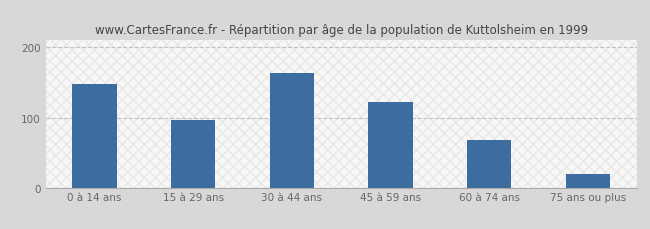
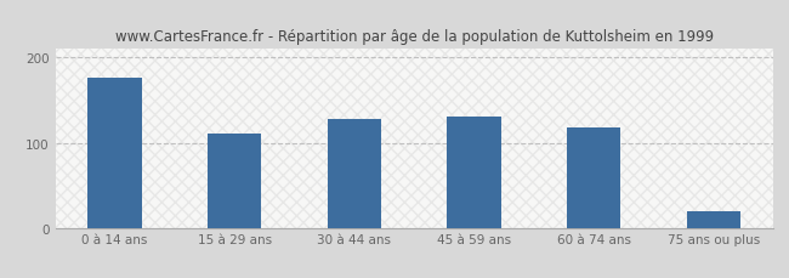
0 à 14 ans: 148 -> 176
15 à 29 ans: 96 -> 110
30 à 44 ans: 163 -> 128
45 à 59 ans: 122 -> 130
60 à 74 ans: 68 -> 118
